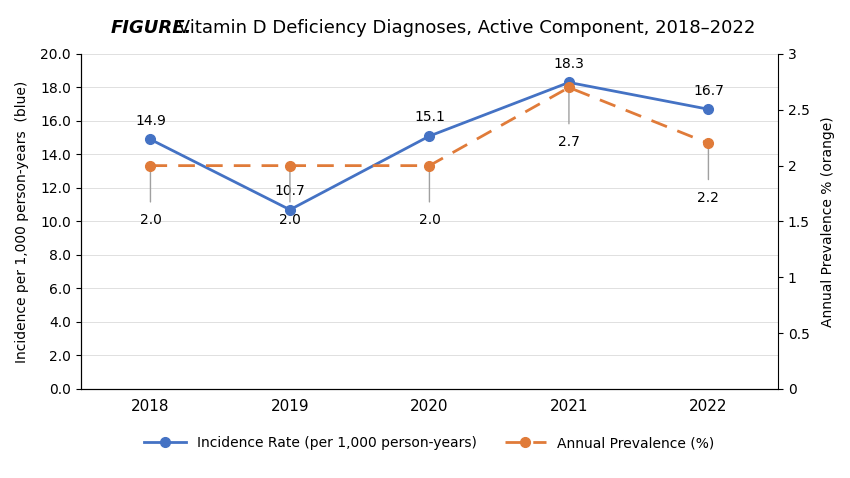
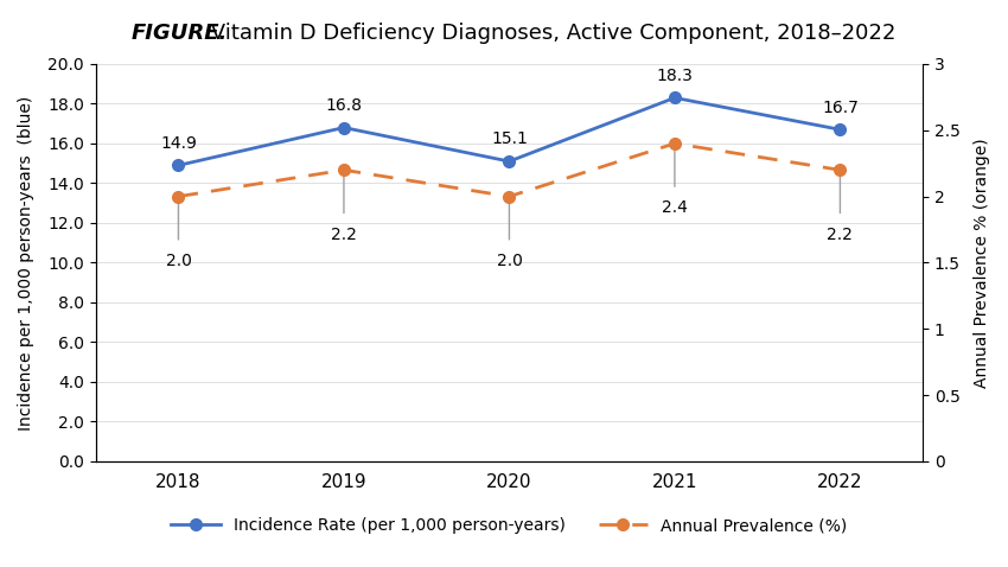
Incidence Rate (per 1,000 person-years)/2019: 10.7 -> 16.8
Annual Prevalence (%)/2019: 2.0 -> 2.2
Annual Prevalence (%)/2021: 2.7 -> 2.4
